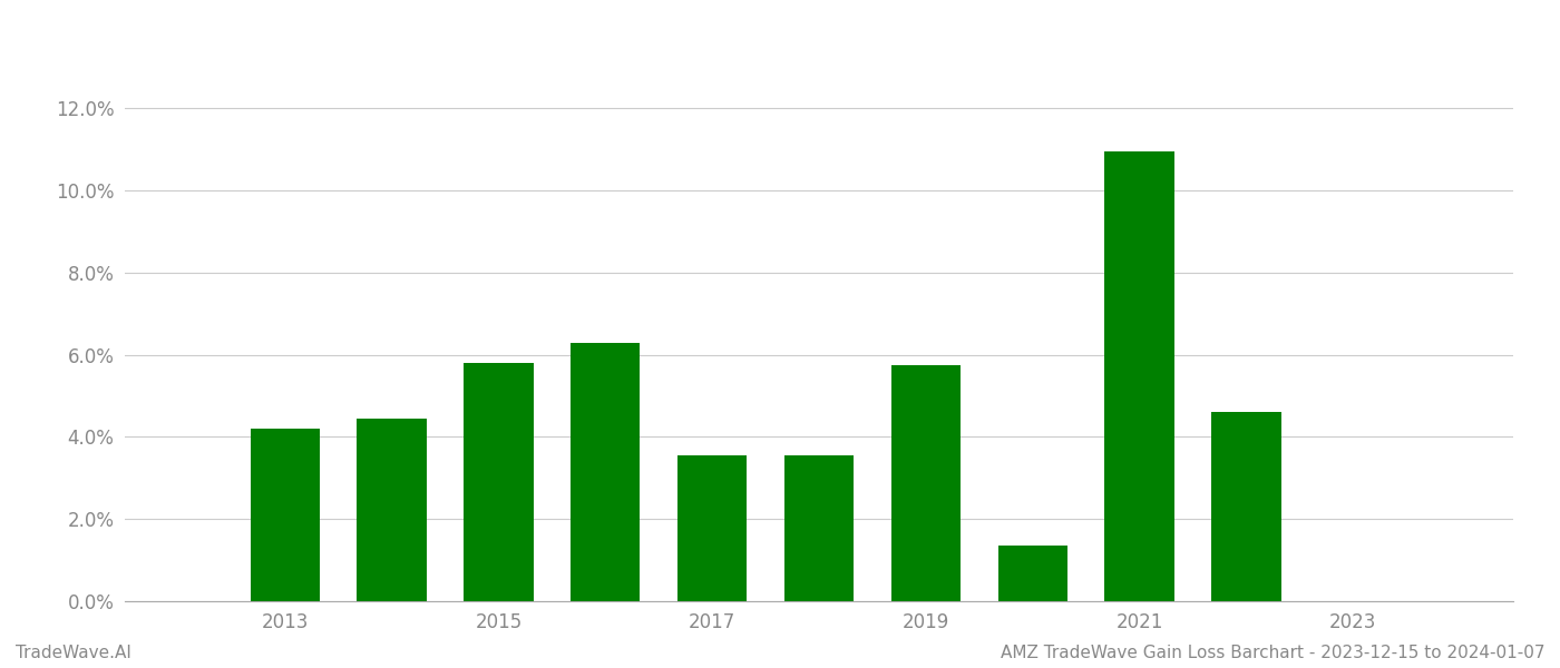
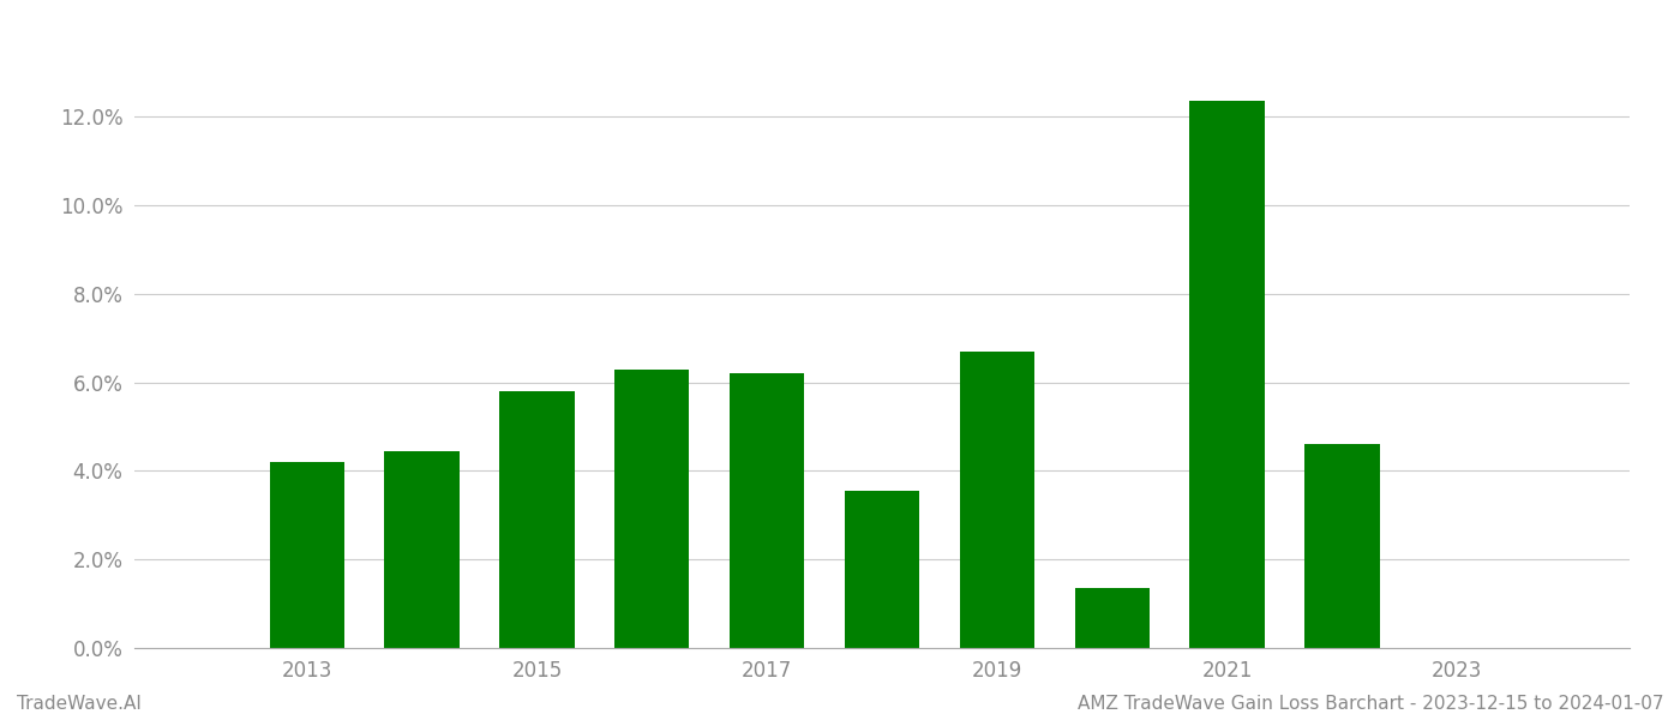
2017: 3.55% -> 6.20%
2019: 5.75% -> 6.70%
2021: 10.95% -> 12.35%
